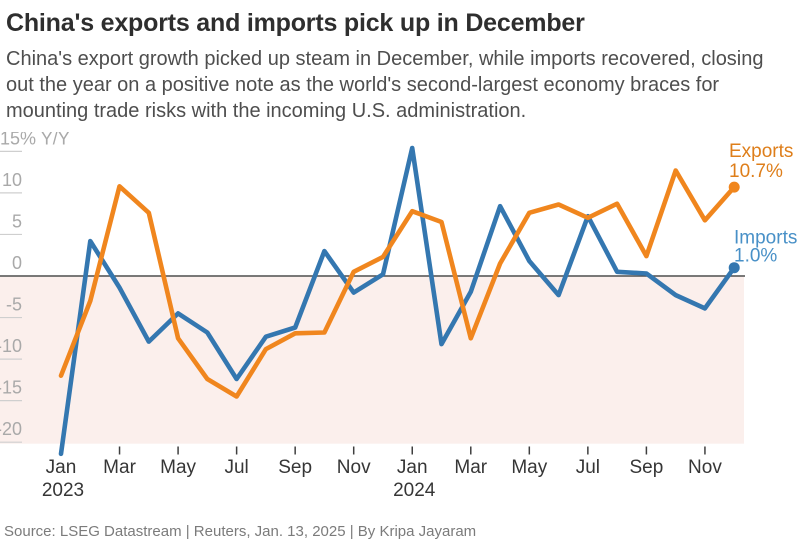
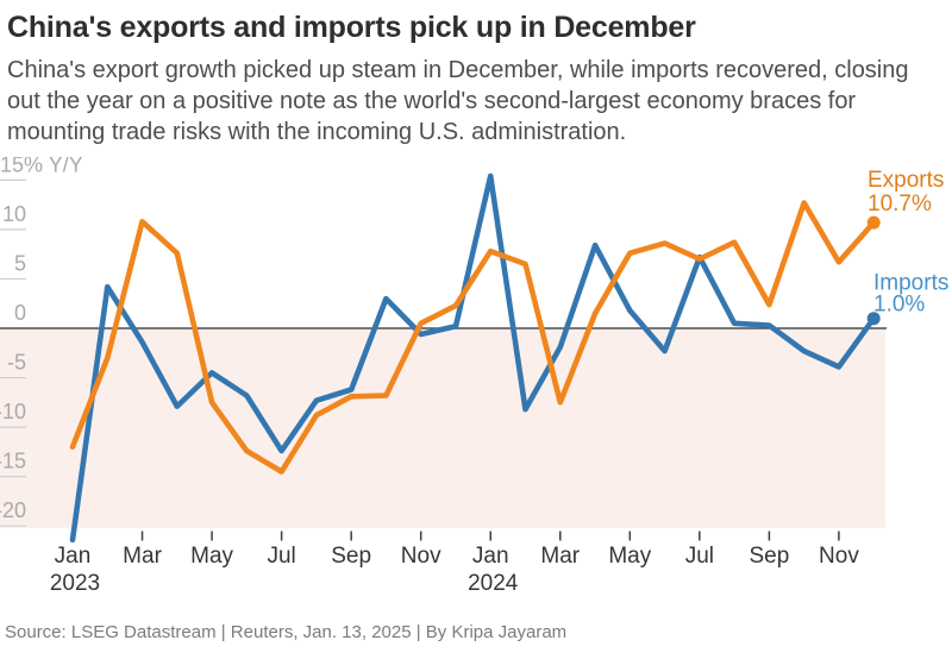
Imports/Nov 2023: -2 -> -1
